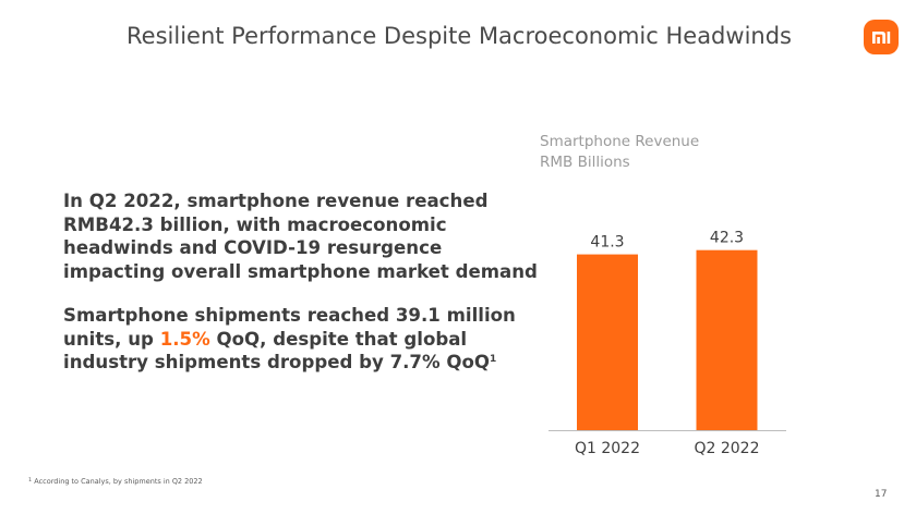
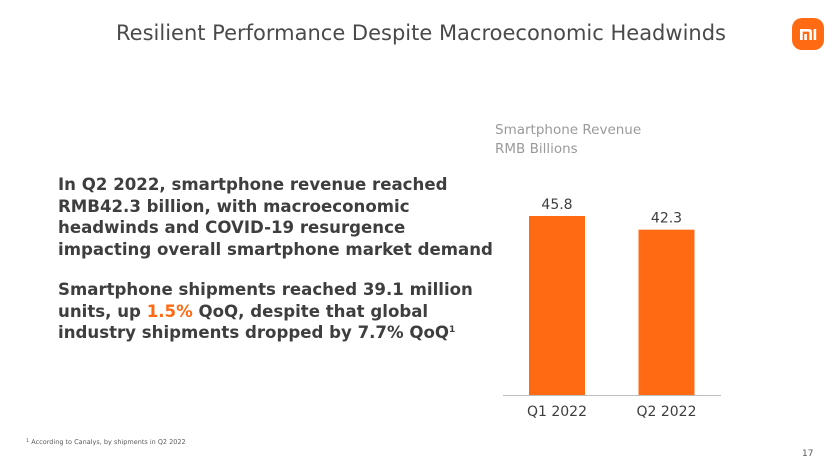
Q1 2022: 41.3 -> 45.8
